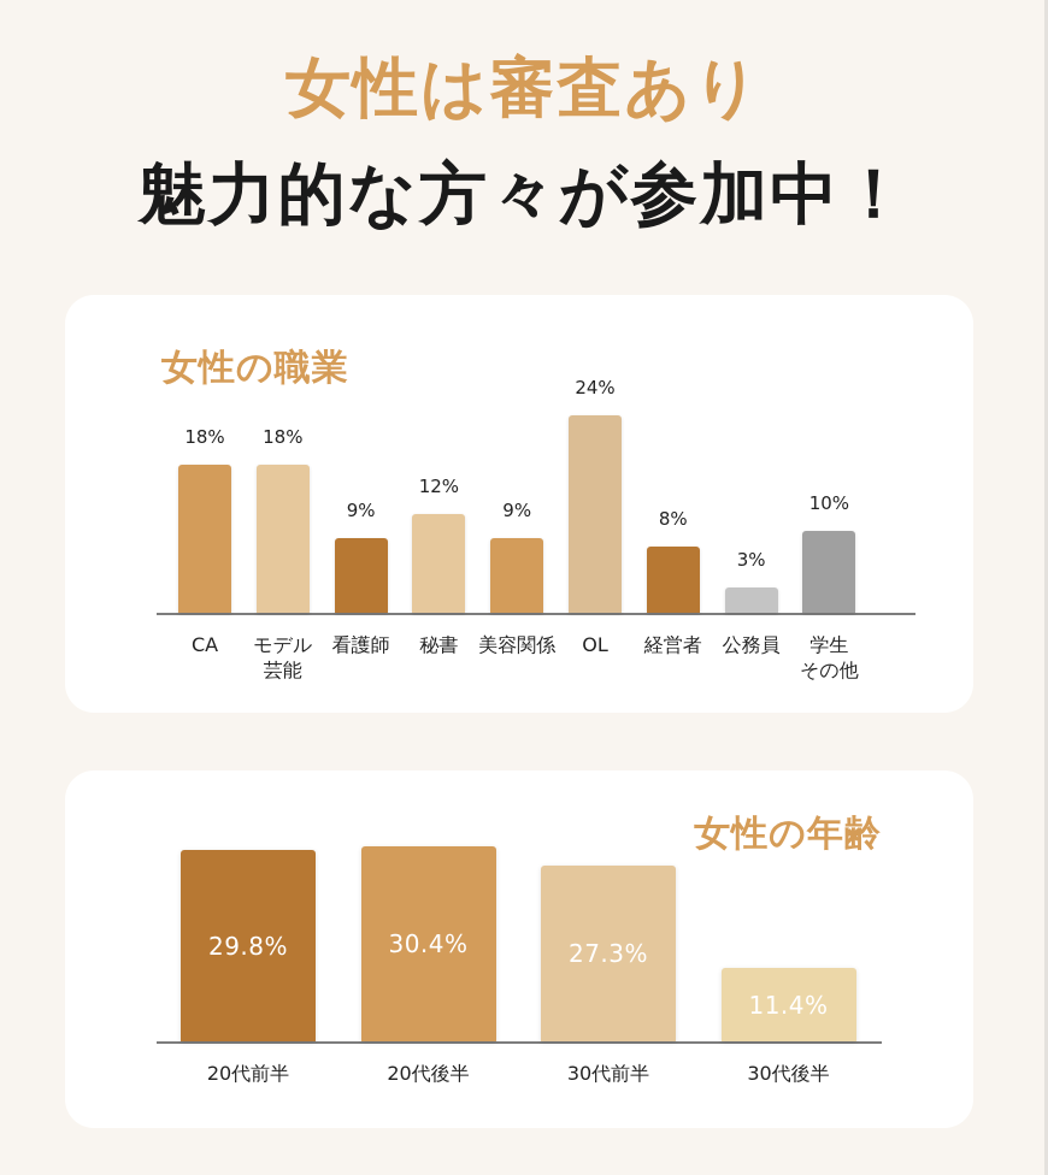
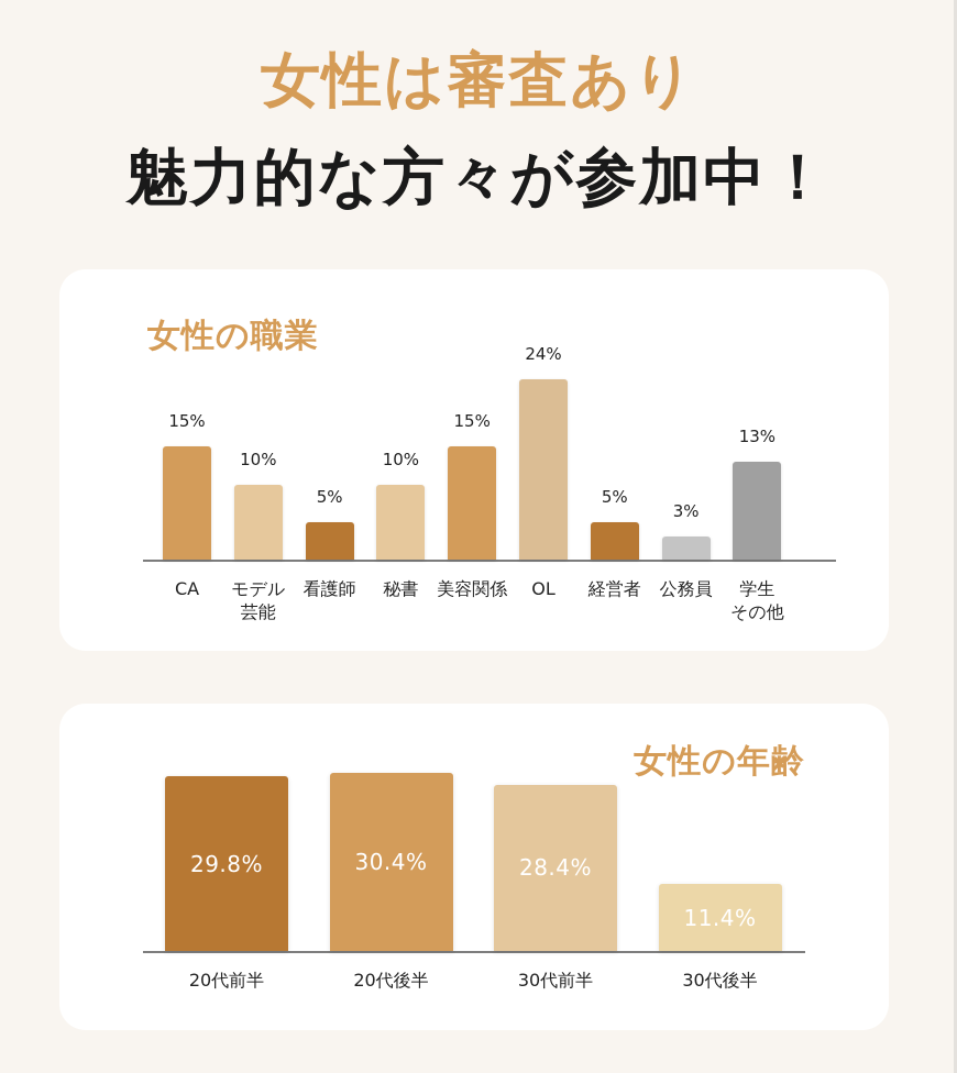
女性の職業/CA: 18% -> 15%
女性の職業/モデル 芸能: 18% -> 10%
女性の職業/看護師: 9% -> 5%
女性の職業/秘書: 12% -> 10%
女性の職業/美容関係: 9% -> 15%
女性の職業/経営者: 8% -> 5%
女性の職業/学生 その他: 10% -> 13%
女性の年齢/30代前半: 27.3% -> 28.4%
